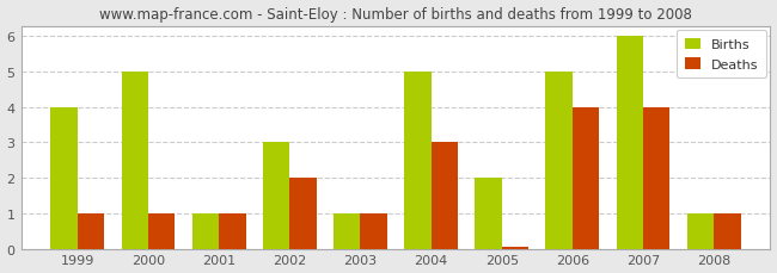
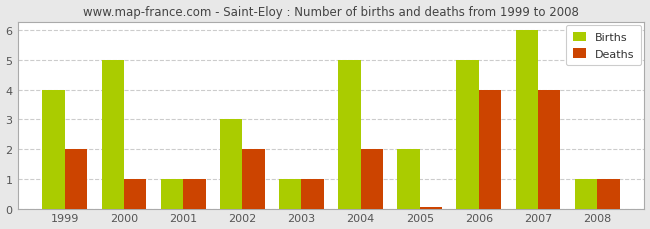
Deaths/1999: 1.00 -> 2.00
Deaths/2004: 3.00 -> 2.00
